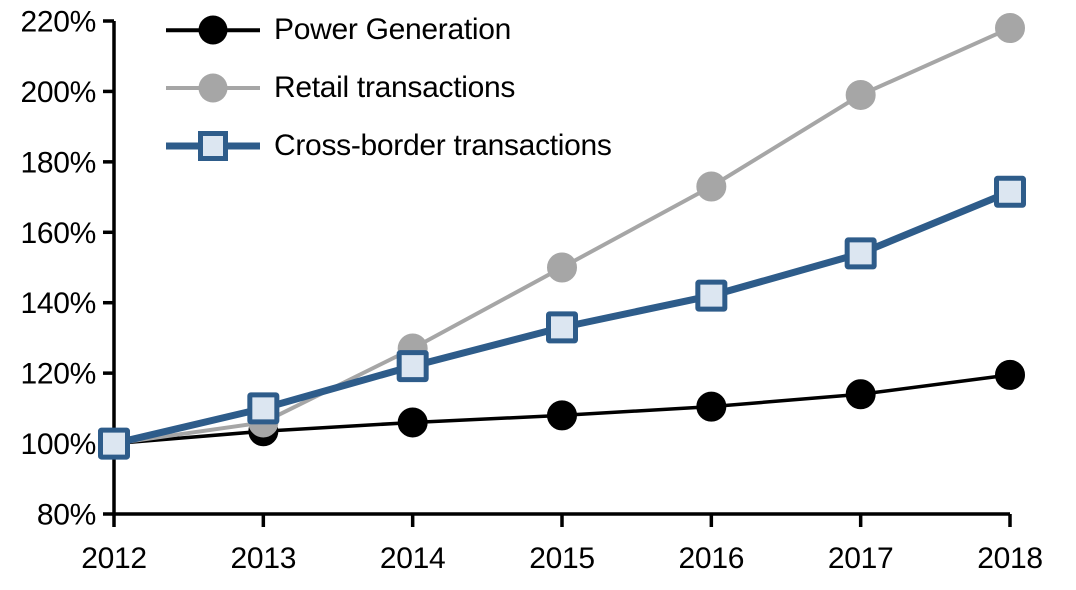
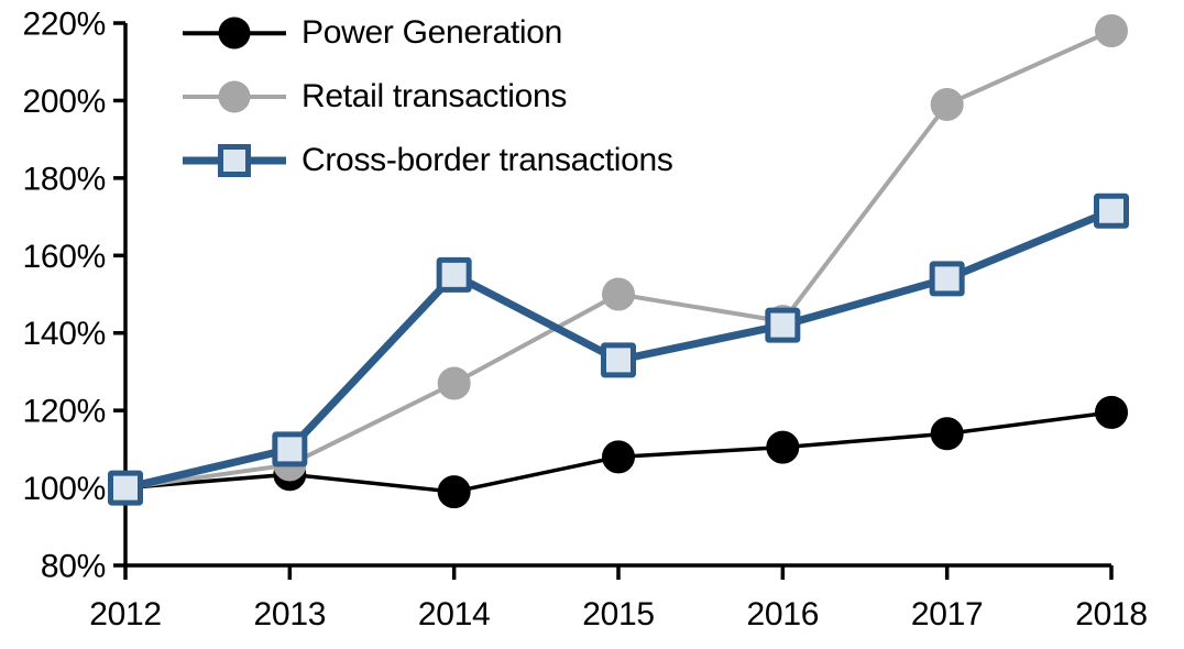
Power Generation/2014: 106% -> 99%
Cross-border transactions/2014: 122% -> 155%
Retail transactions/2016: 173% -> 143%
